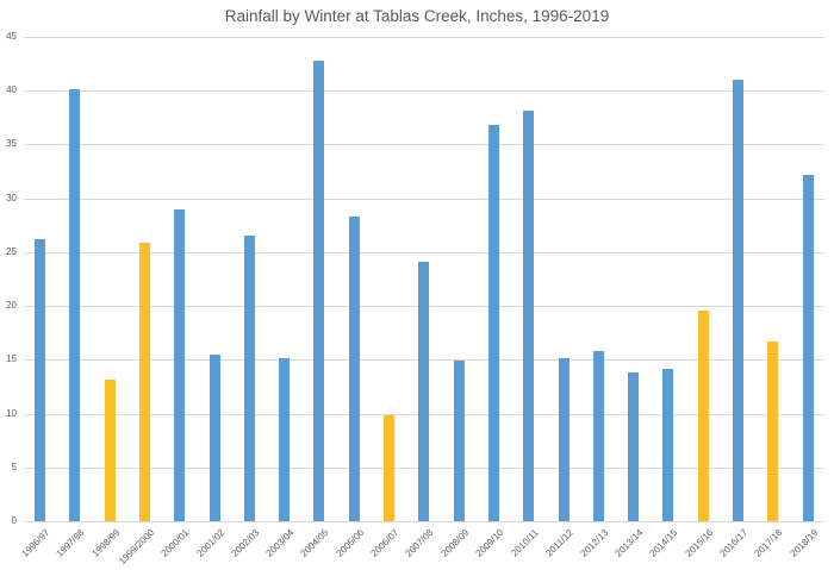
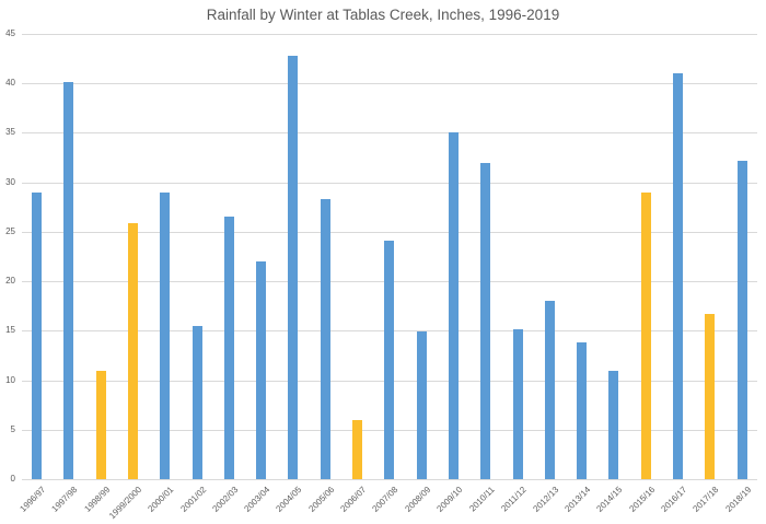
1996/97: 26 -> 29
1998/99: 13 -> 11
2003/04: 15 -> 22
2006/07: 10 -> 6
2009/10: 37 -> 35
2010/11: 38 -> 32
2012/13: 16 -> 18
2014/15: 14 -> 11
2015/16: 20 -> 29
